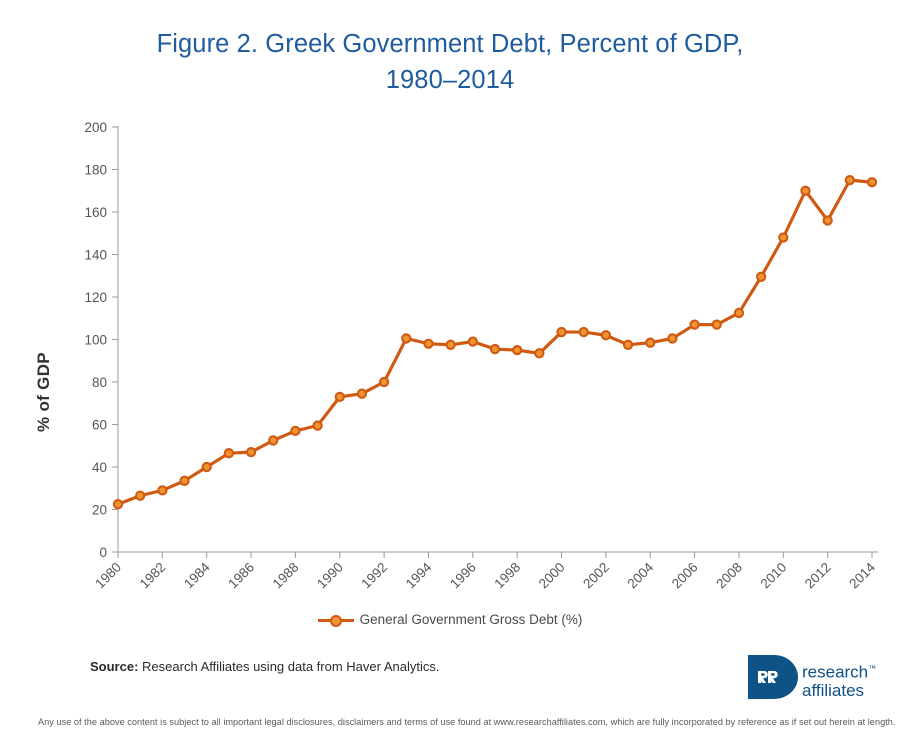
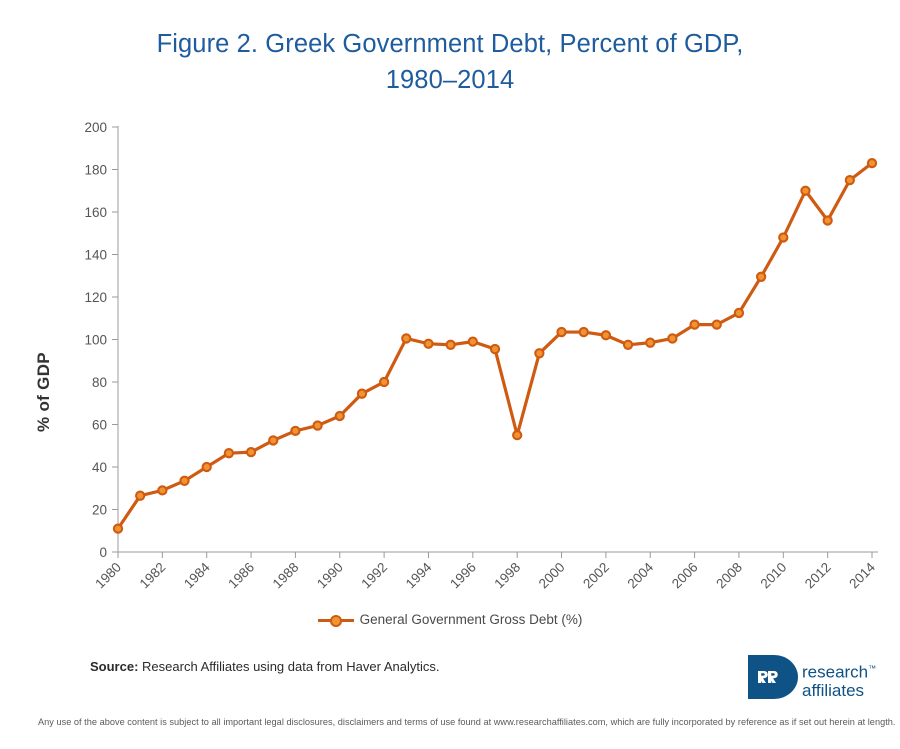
1980: 22 -> 11
1990: 73 -> 64
1998: 95 -> 55
2014: 174 -> 183
